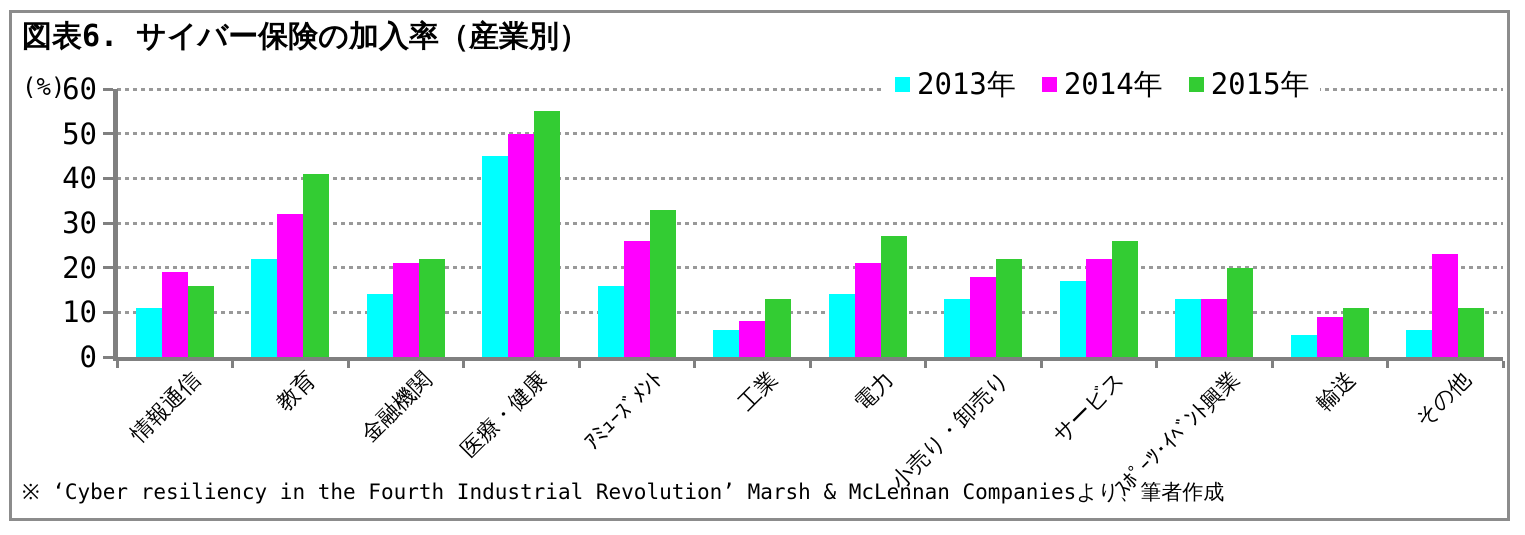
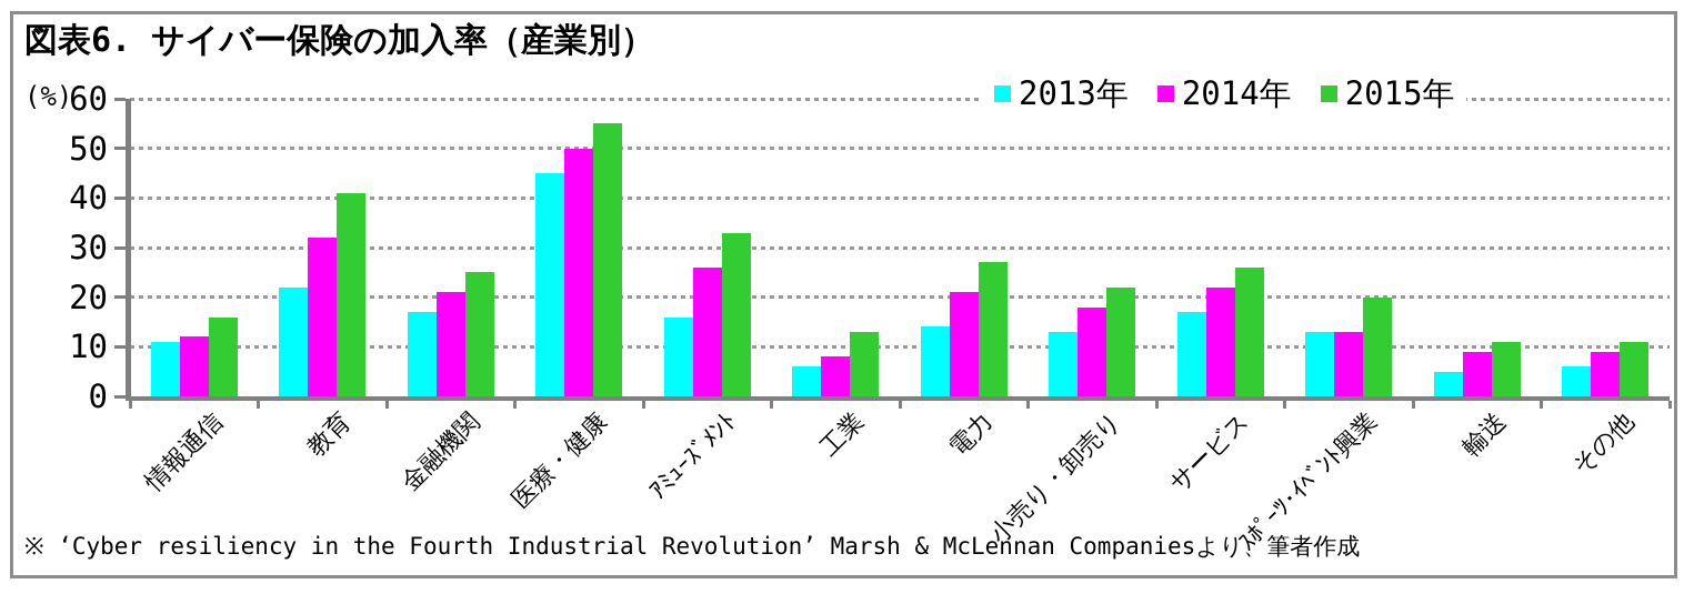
2014年/情報通信: 19 -> 12
2013年/金融機関: 14 -> 17
2015年/金融機関: 22 -> 25
2014年/その他: 23 -> 9
